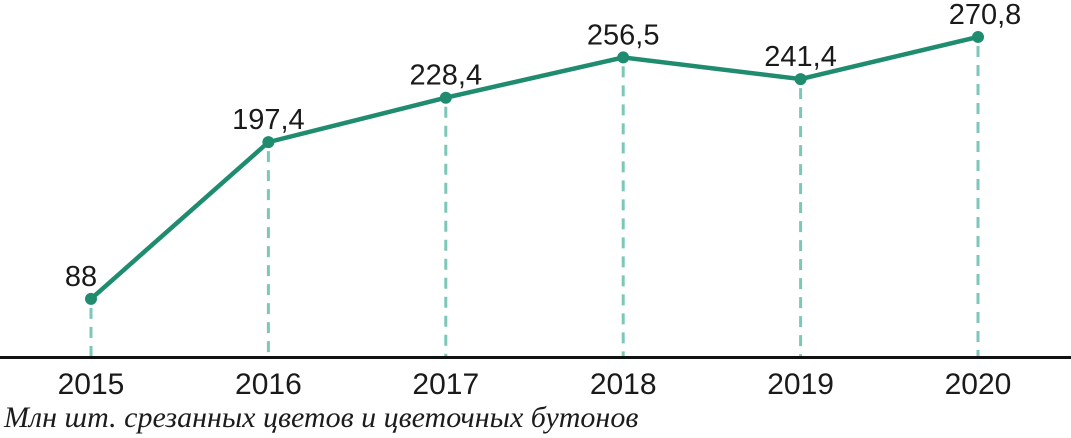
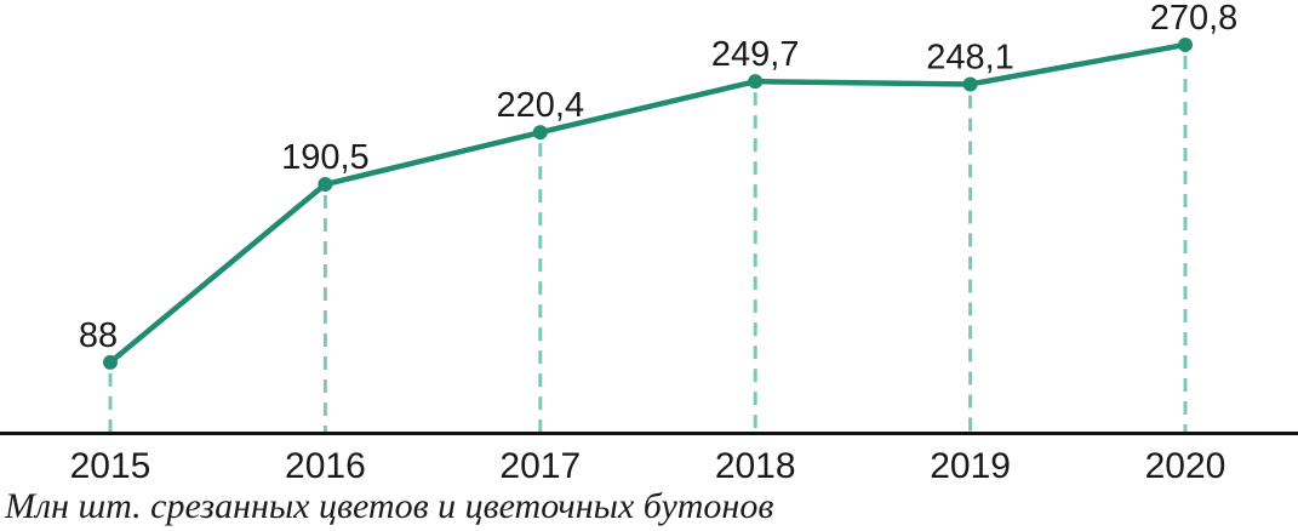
2016: 197,4 -> 190,5
2017: 228,4 -> 220,4
2018: 256,5 -> 249,7
2019: 241,4 -> 248,1
